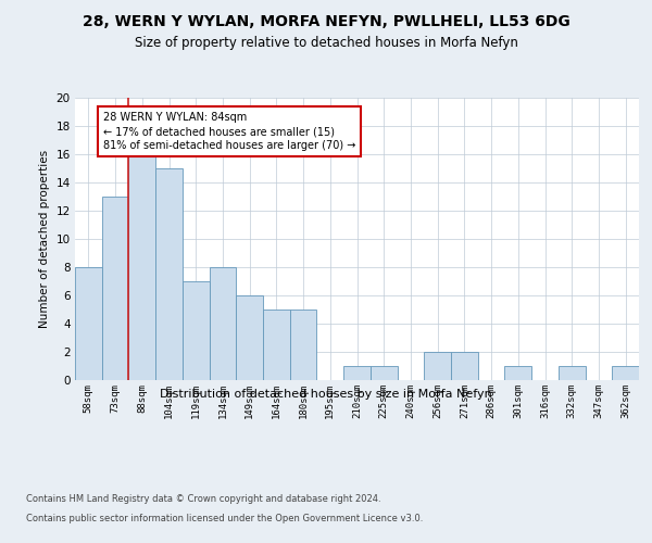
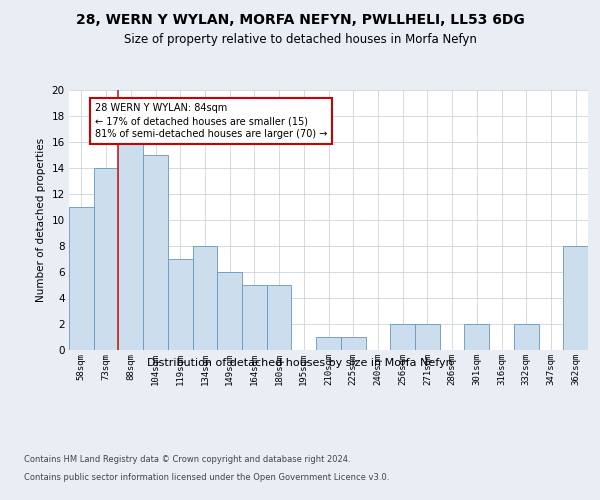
58sqm: 8 -> 11
73sqm: 13 -> 14
301sqm: 1 -> 2
332sqm: 1 -> 2
362sqm: 1 -> 8
